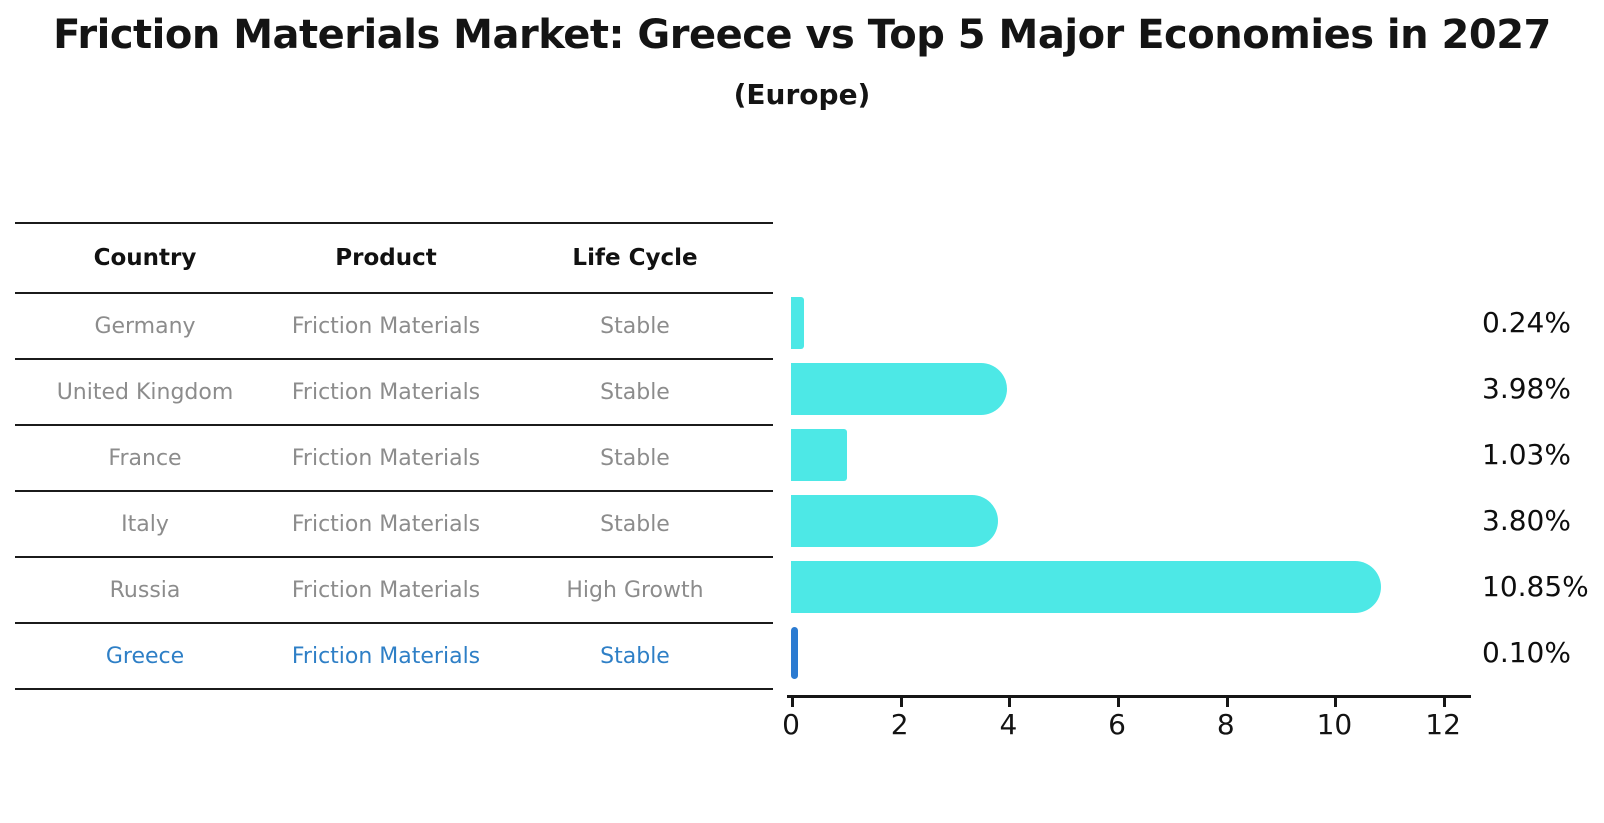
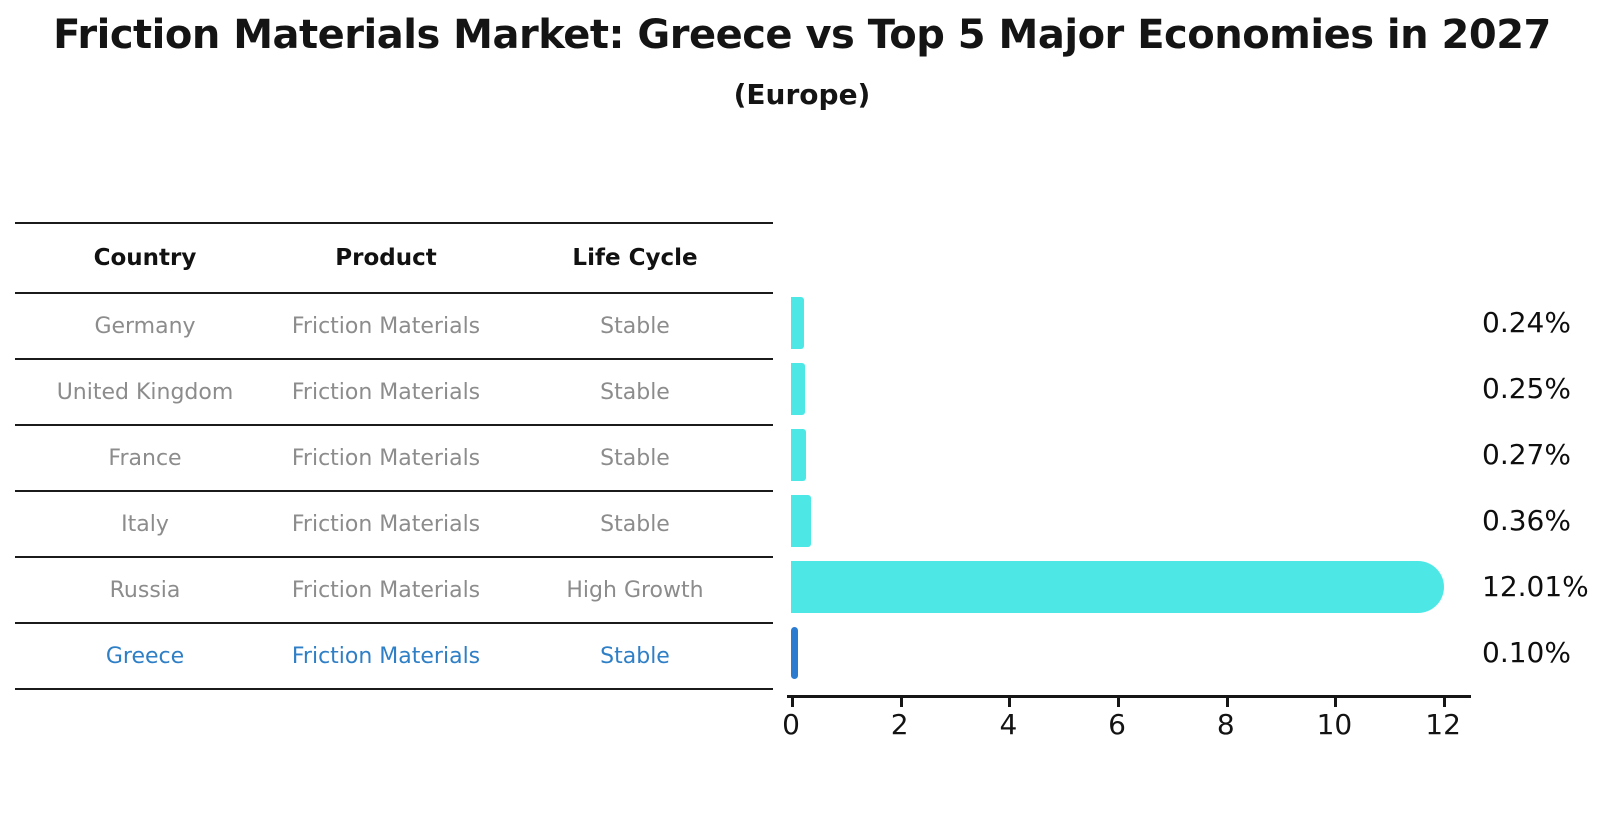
United Kingdom: 3.98% -> 0.25%
France: 1.03% -> 0.27%
Italy: 3.80% -> 0.36%
Russia: 10.85% -> 12.01%
